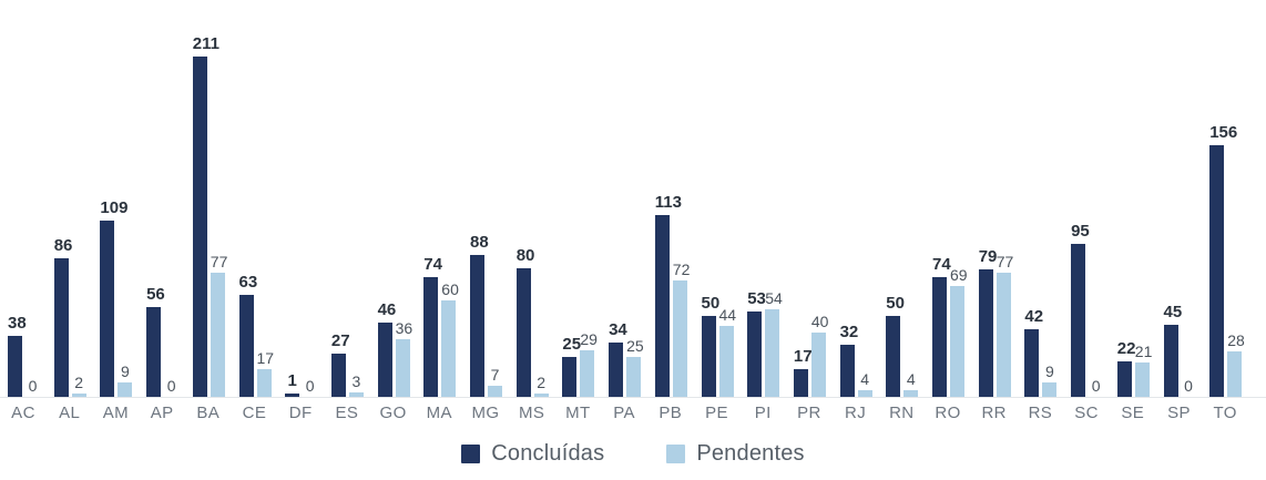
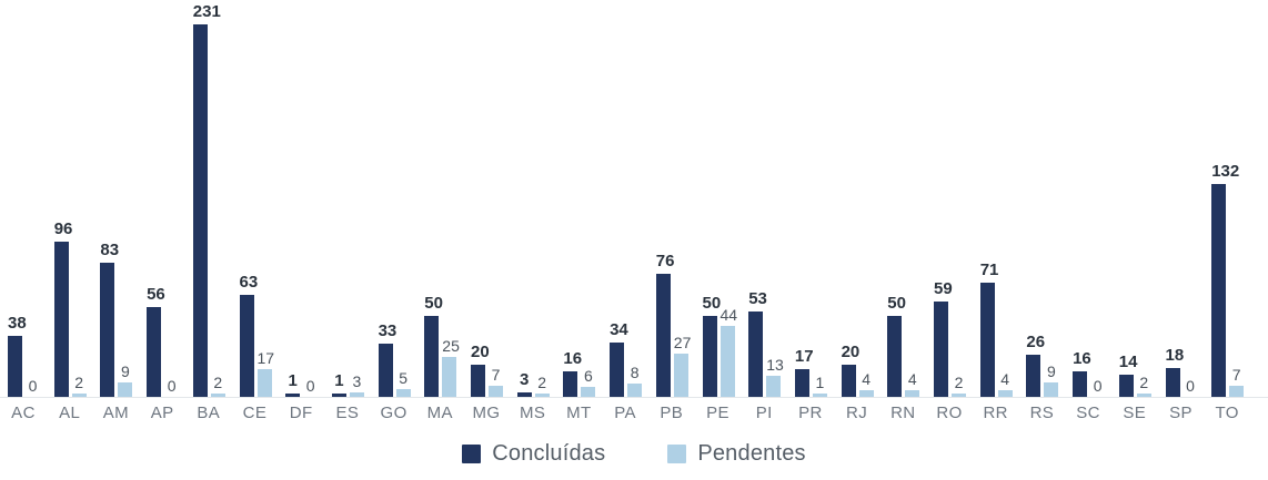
Concluídas/AL: 86 -> 96
Concluídas/AM: 109 -> 83
Concluídas/BA: 211 -> 231
Pendentes/BA: 77 -> 2
Concluídas/ES: 27 -> 1
Concluídas/GO: 46 -> 33
Pendentes/GO: 36 -> 5
Concluídas/MA: 74 -> 50
Pendentes/MA: 60 -> 25
Concluídas/MG: 88 -> 20
Concluídas/MS: 80 -> 3
Concluídas/MT: 25 -> 16
Pendentes/MT: 29 -> 6
Pendentes/PA: 25 -> 8
Concluídas/PB: 113 -> 76
Pendentes/PB: 72 -> 27
Pendentes/PI: 54 -> 13
Pendentes/PR: 40 -> 1
Concluídas/RJ: 32 -> 20
Concluídas/RO: 74 -> 59
Pendentes/RO: 69 -> 2
Concluídas/RR: 79 -> 71
Pendentes/RR: 77 -> 4
Concluídas/RS: 42 -> 26
Concluídas/SC: 95 -> 16
Concluídas/SE: 22 -> 14
Pendentes/SE: 21 -> 2
Concluídas/SP: 45 -> 18
Concluídas/TO: 156 -> 132
Pendentes/TO: 28 -> 7
